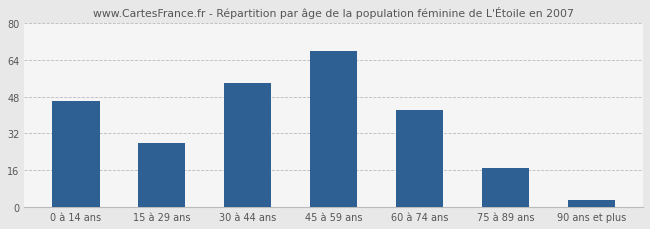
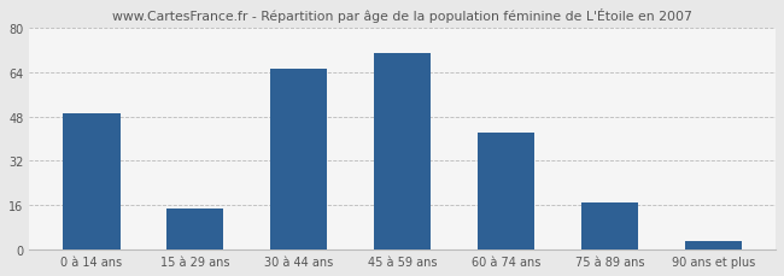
0 à 14 ans: 46 -> 49
15 à 29 ans: 28 -> 15
30 à 44 ans: 54 -> 65
45 à 59 ans: 68 -> 71
